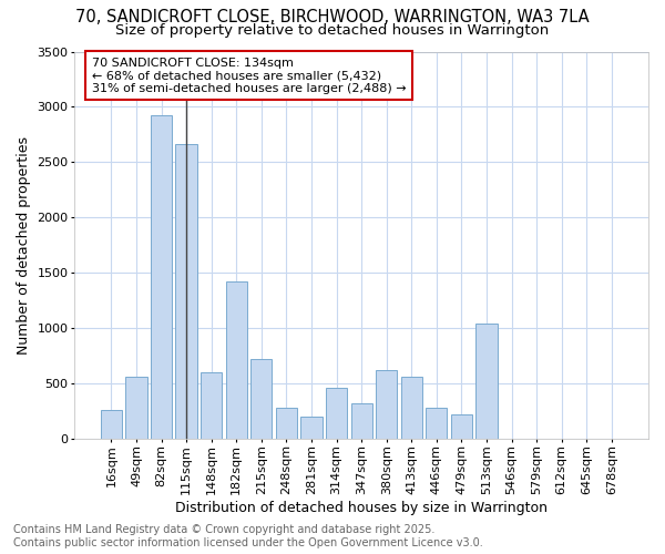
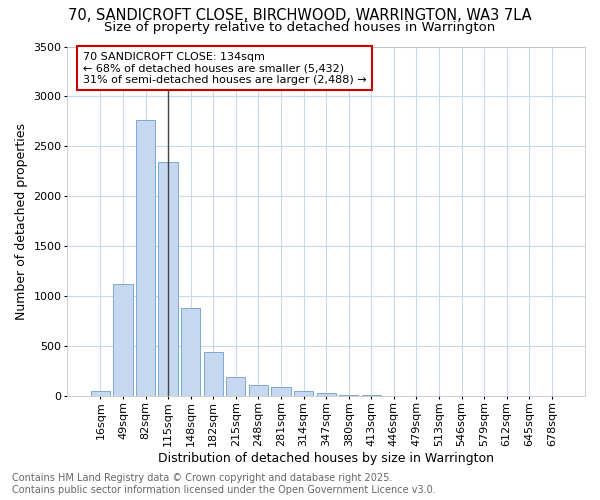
16sqm: 260 -> 40
49sqm: 560 -> 1120
82sqm: 2920 -> 2760
115sqm: 2660 -> 2340
148sqm: 600 -> 880
182sqm: 1420 -> 440
215sqm: 720 -> 180
248sqm: 280 -> 100
281sqm: 200 -> 90
314sqm: 460 -> 50
347sqm: 320 -> 30
380sqm: 620 -> 10
413sqm: 560 -> 0
446sqm: 280 -> 0
479sqm: 220 -> 0
513sqm: 1040 -> 0
